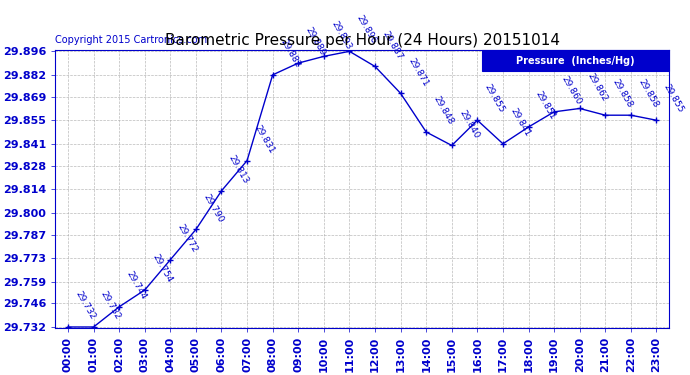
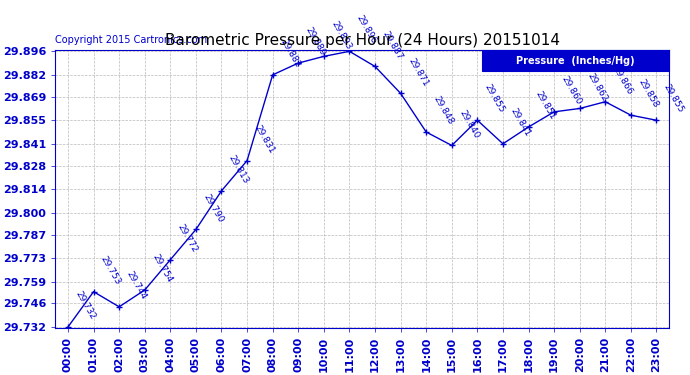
01:00: 29.732 -> 29.753
21:00: 29.858 -> 29.866
